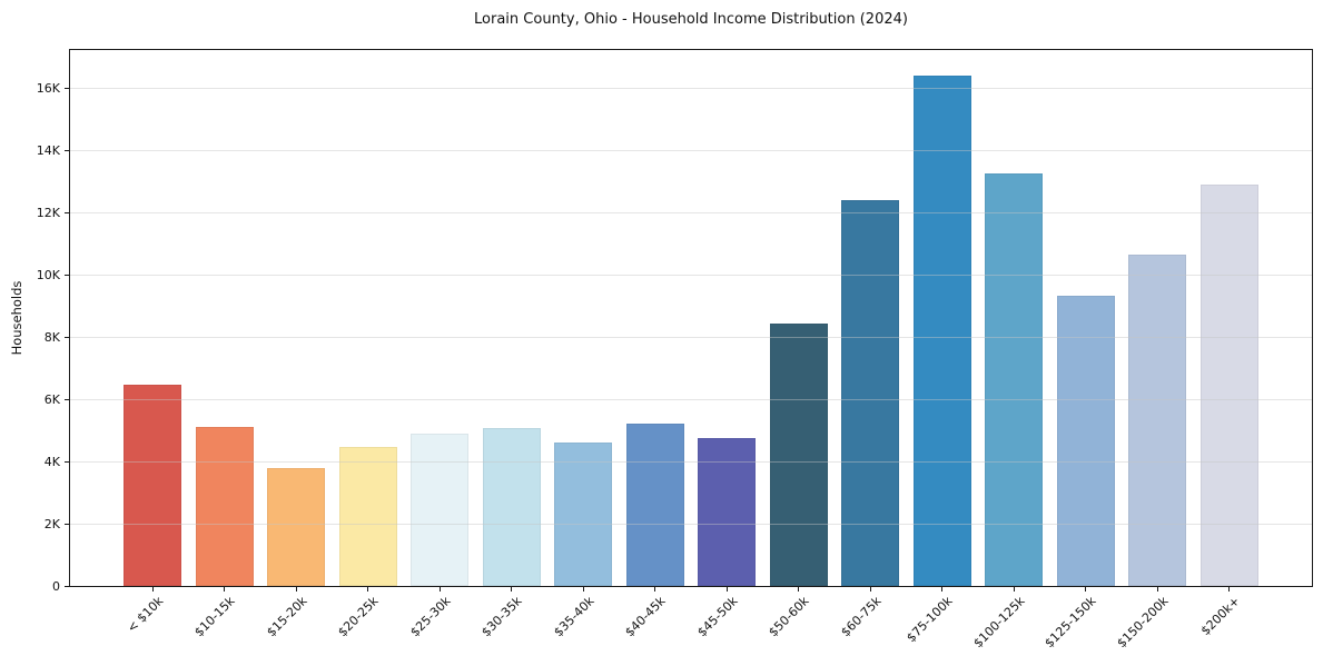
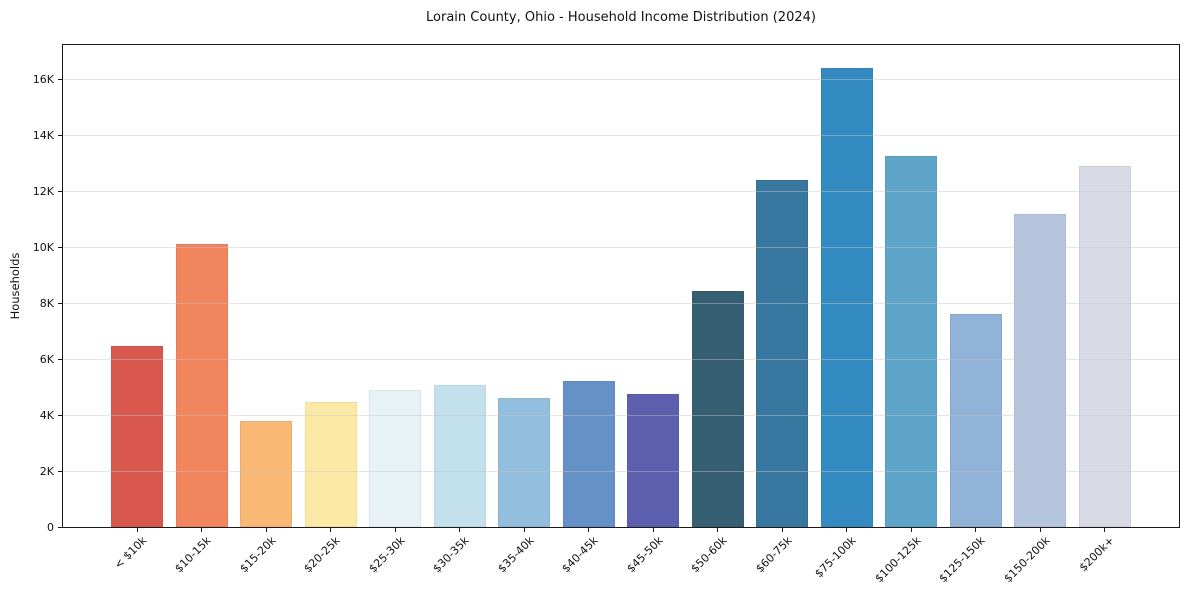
$10-15k: 5.1K -> 10.1K
$125-150k: 9.3K -> 7.6K
$150-200k: 10.6K -> 11.2K
